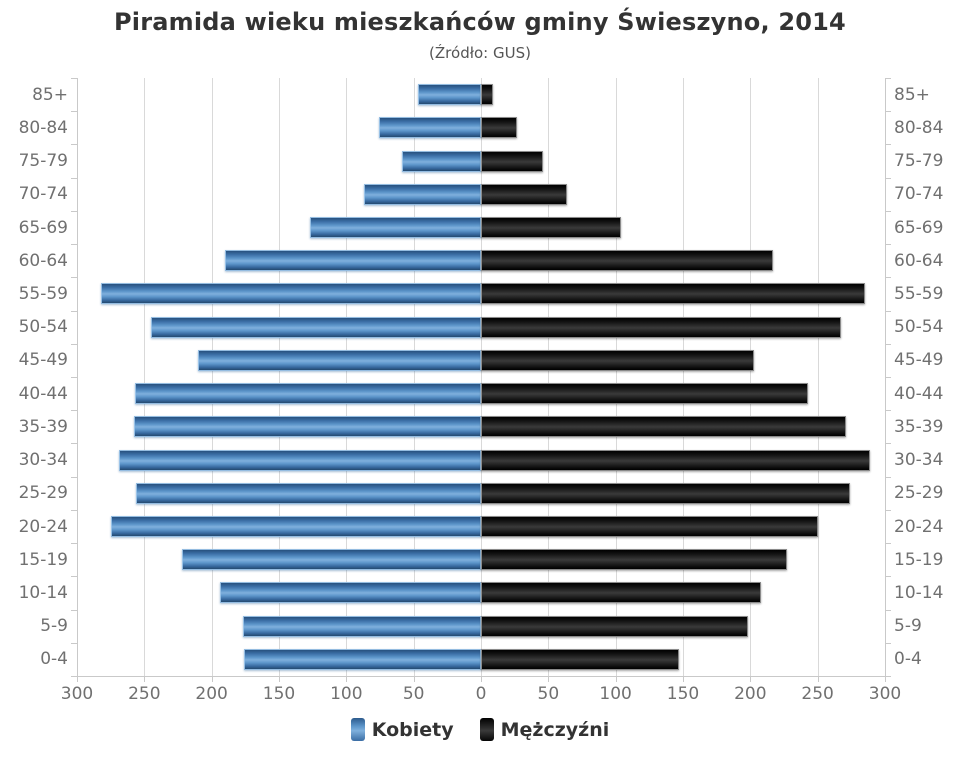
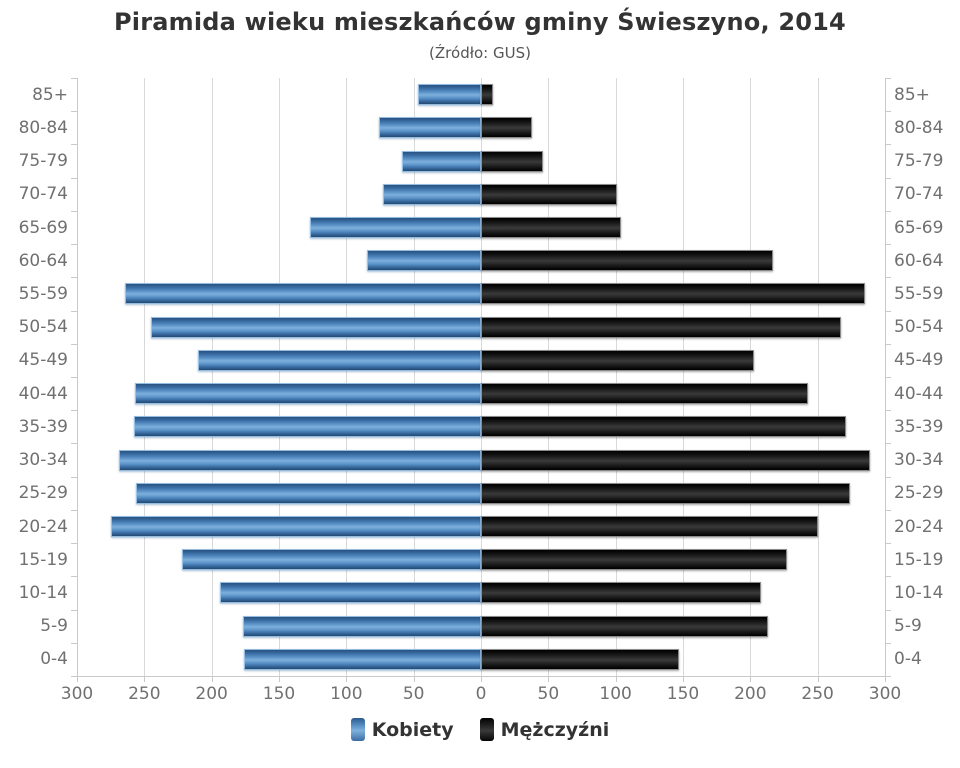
Mężczyźni/80-84: 27 -> 38
Kobiety/70-74: 87 -> 73
Mężczyźni/70-74: 64 -> 101
Kobiety/60-64: 190 -> 85
Kobiety/55-59: 282 -> 264
Mężczyźni/5-9: 198 -> 213
